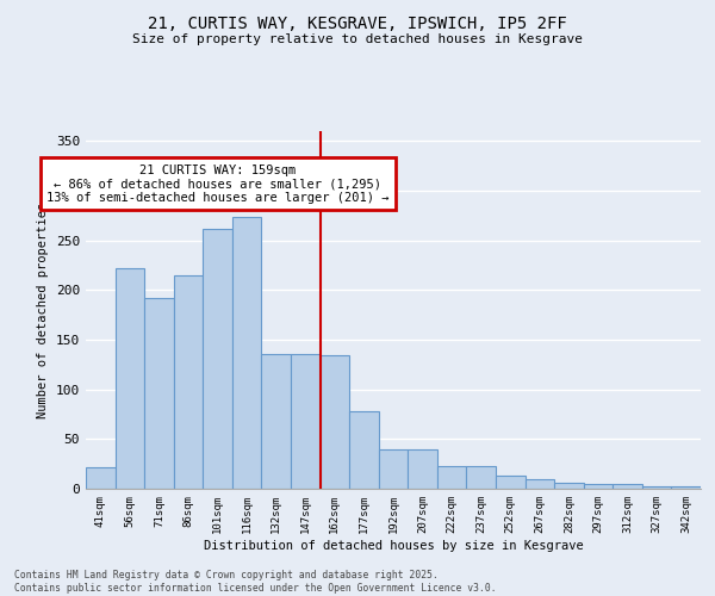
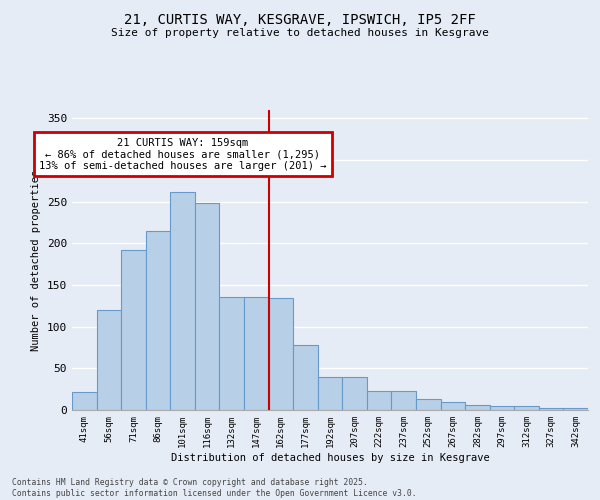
56sqm: 222 -> 120
116sqm: 274 -> 248
